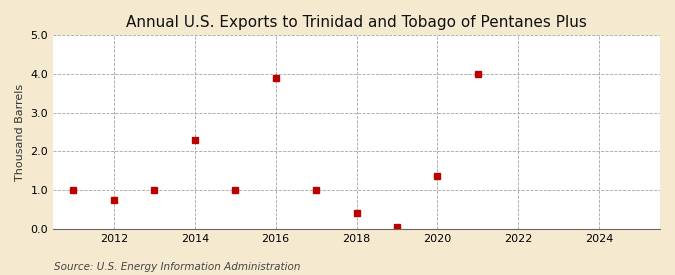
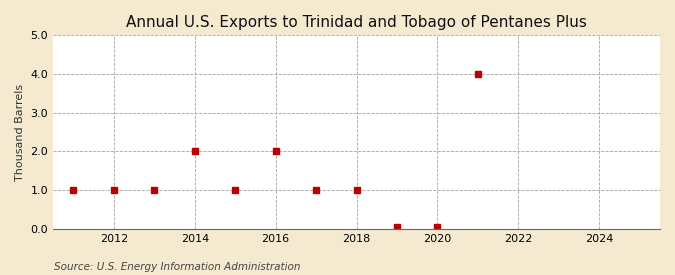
2012: 0.75 -> 1.00
2014: 2.30 -> 2.00
2016: 3.90 -> 2.00
2018: 0.40 -> 1.00
2020: 1.35 -> 0.05
